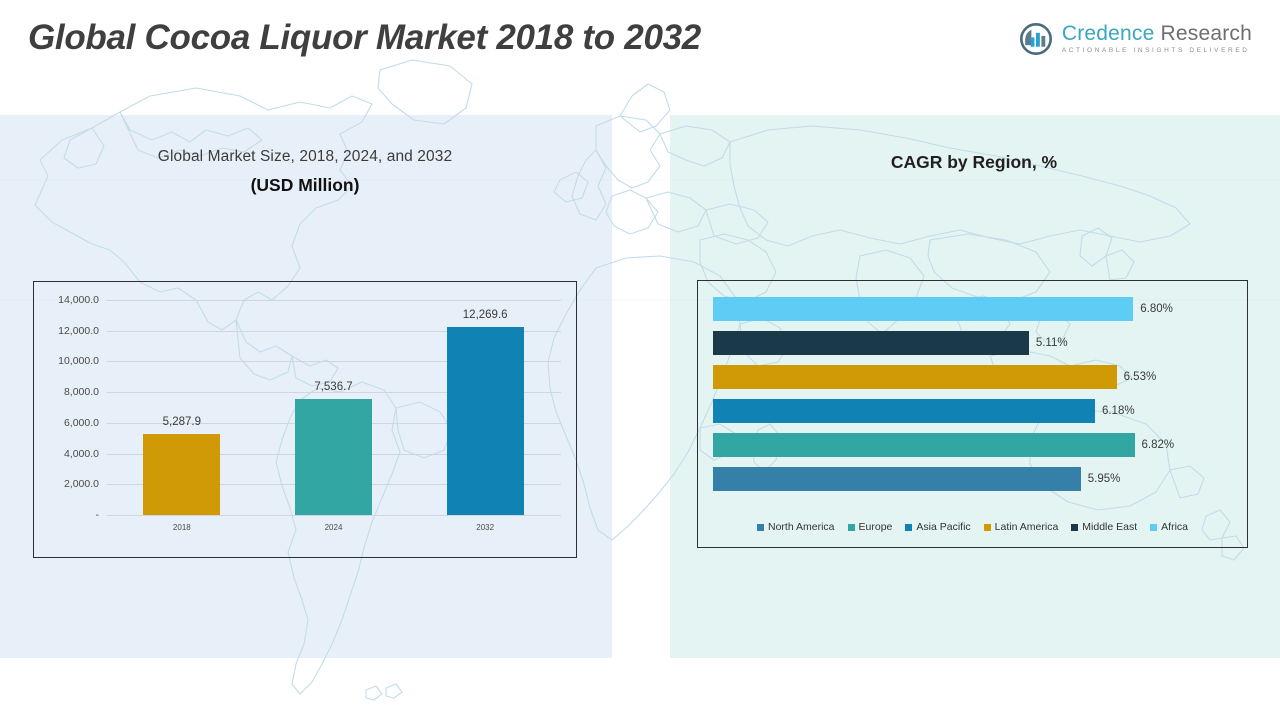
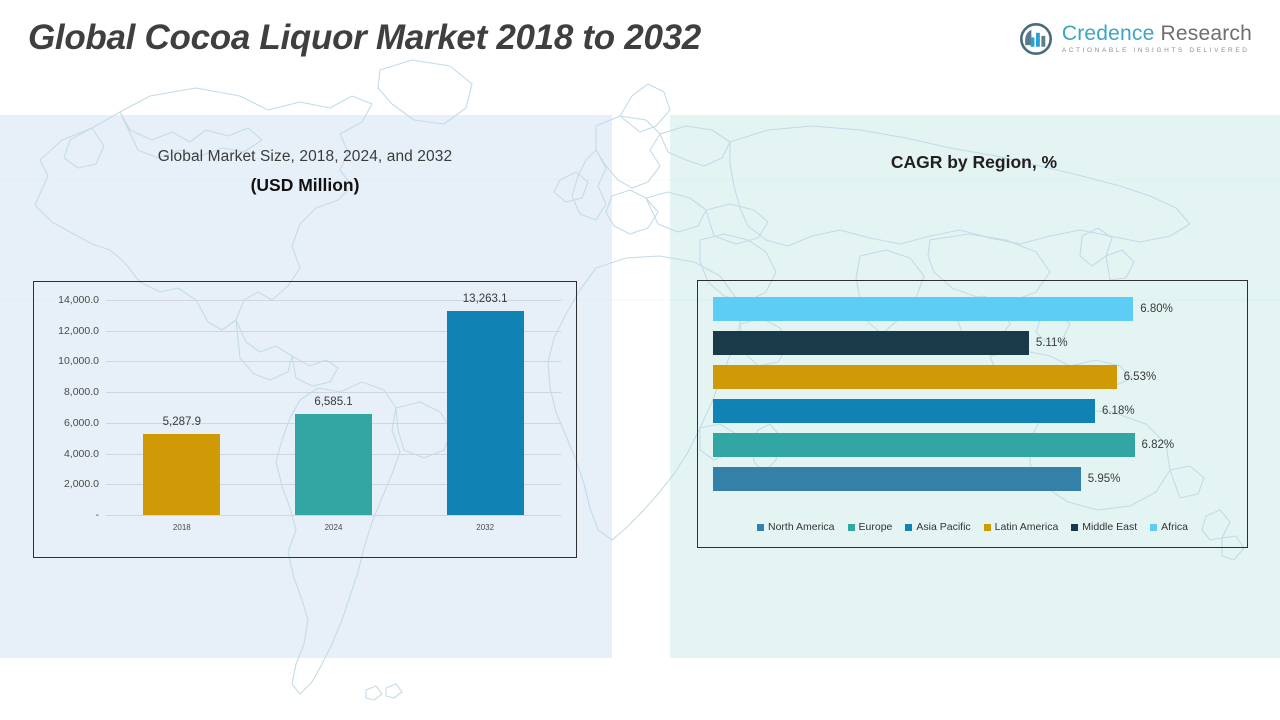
Global Market Size, 2018, 2024, and 2032/2024: 7,536.7 -> 6,585.1
Global Market Size, 2018, 2024, and 2032/2032: 12,269.6 -> 13,263.1
